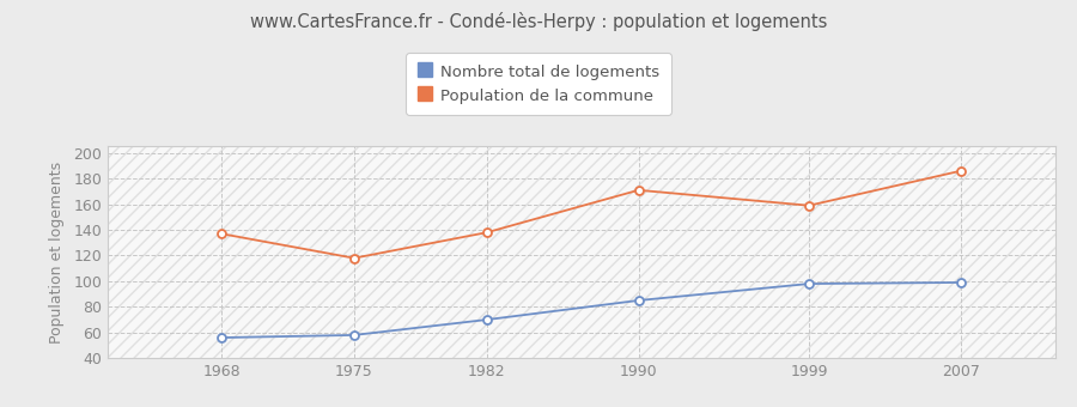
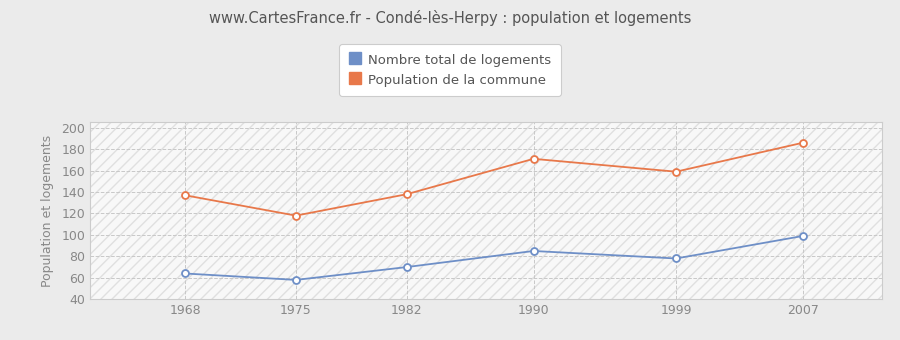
Nombre total de logements/1968: 56 -> 64
Nombre total de logements/1999: 98 -> 78
